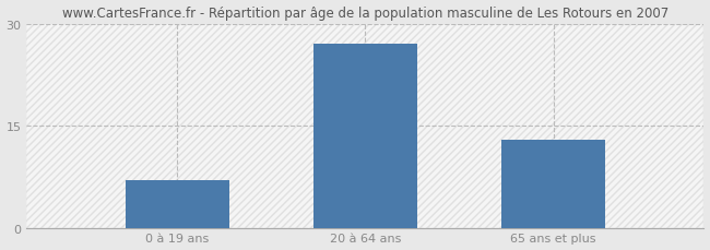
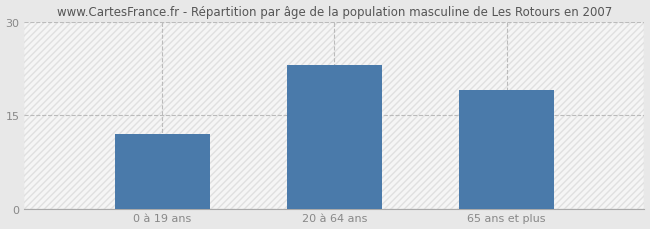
0 à 19 ans: 7 -> 12
20 à 64 ans: 27 -> 23
65 ans et plus: 13 -> 19
